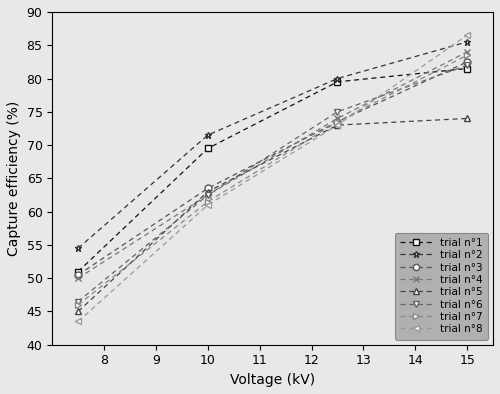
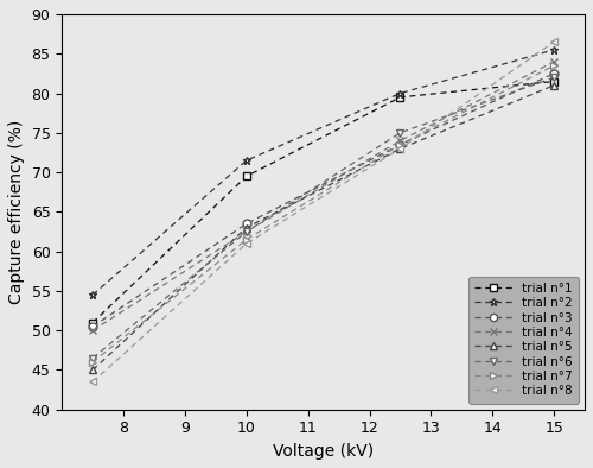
trial n°5/15: 74 -> 81
